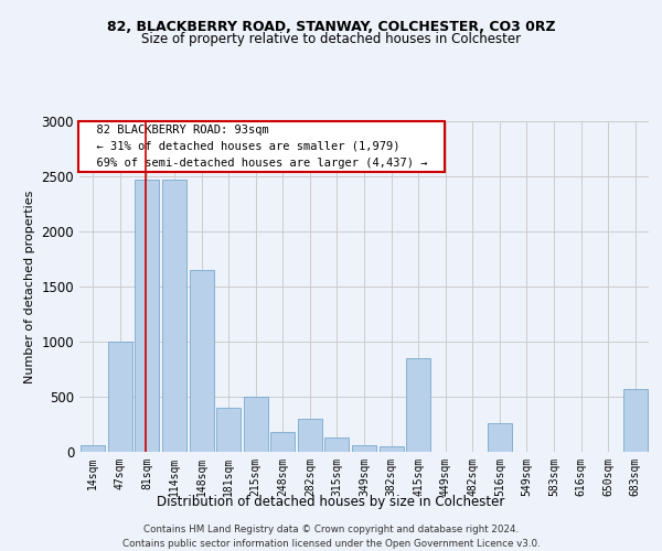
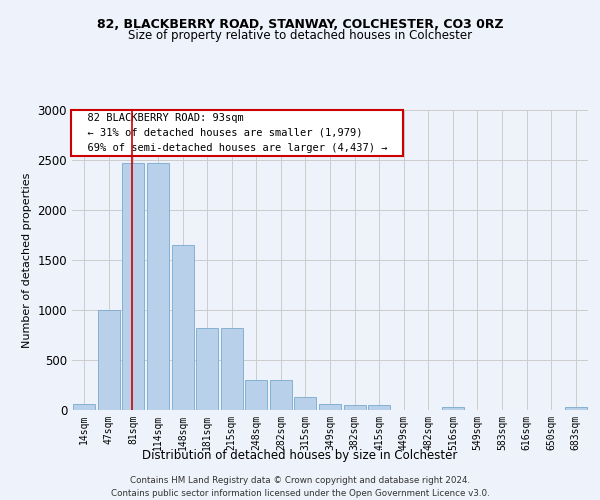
181sqm: 400 -> 820
215sqm: 500 -> 820
248sqm: 180 -> 300
415sqm: 850 -> 60
516sqm: 260 -> 40
683sqm: 570 -> 30
